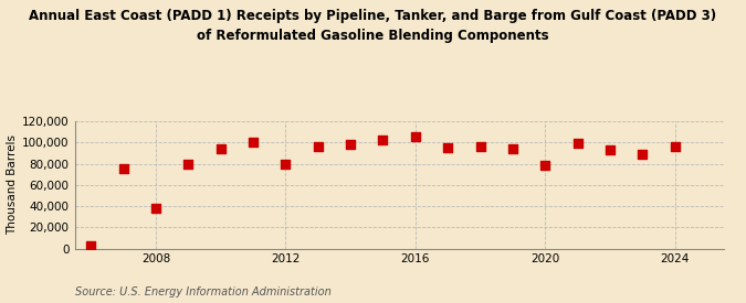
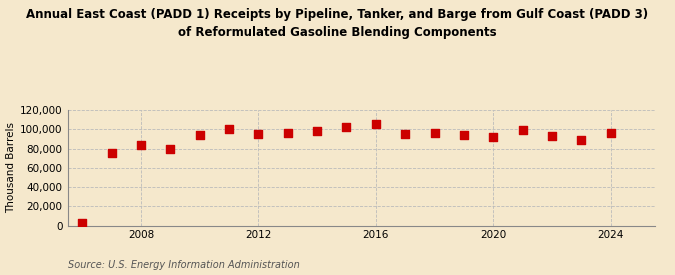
2008: 38,000 -> 84,000
2012: 80,000 -> 95,000
2020: 78,000 -> 92,000
